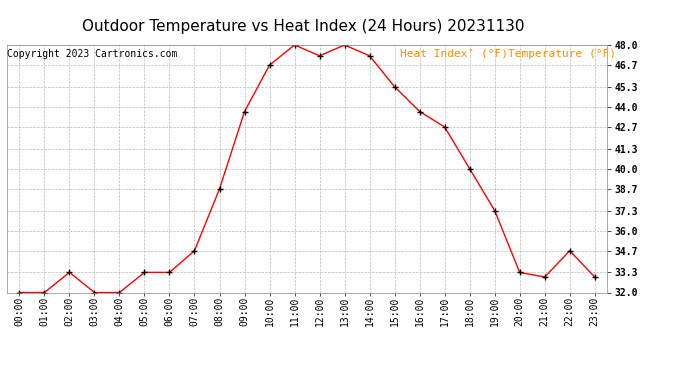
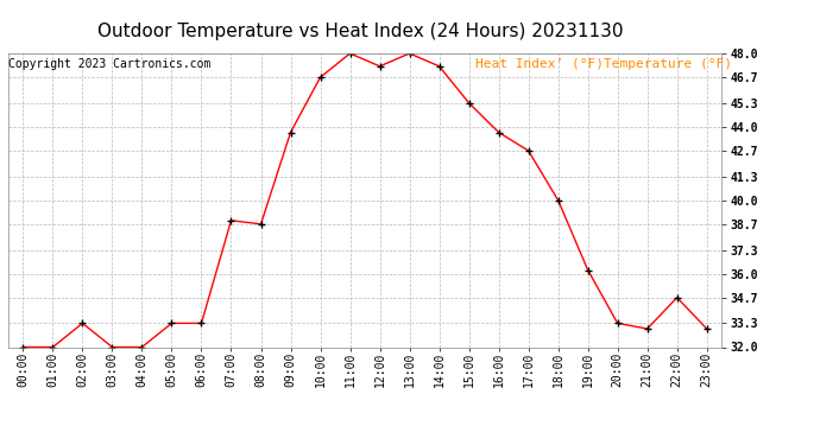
07:00: 34.7 -> 38.9
19:00: 37.3 -> 36.2
